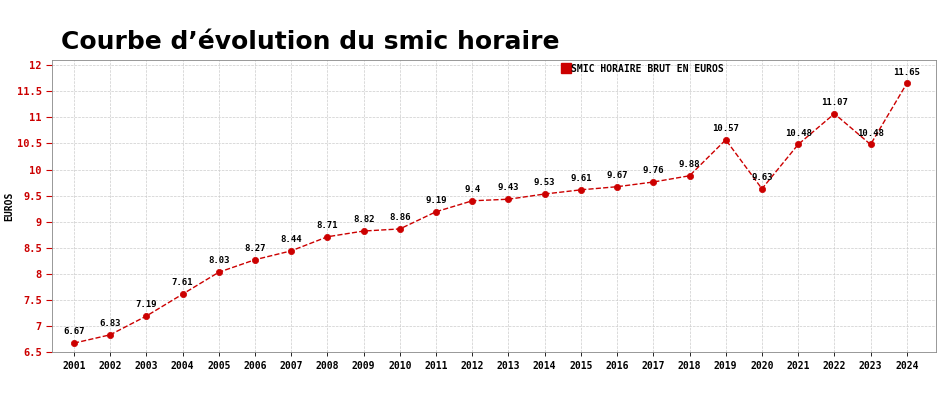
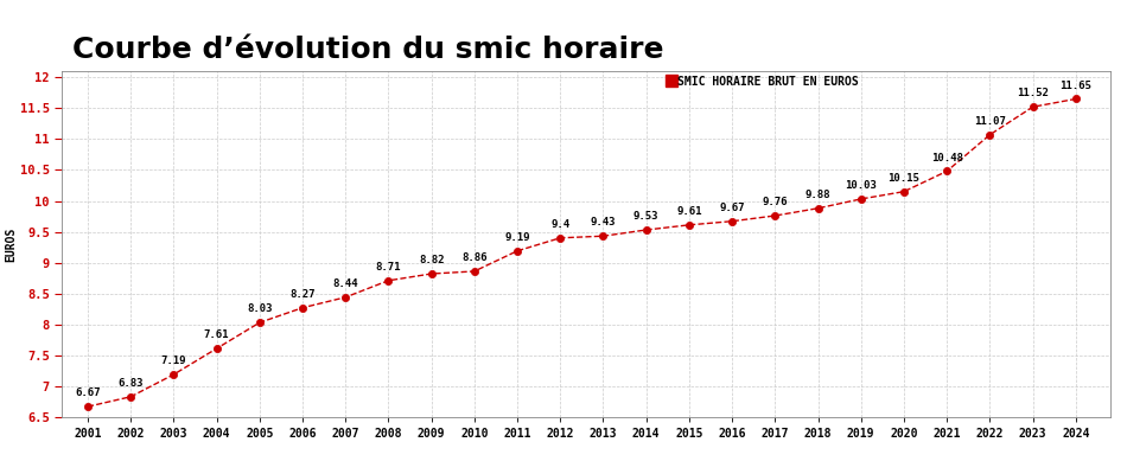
2019: 10.57 -> 10.03
2020: 9.63 -> 10.15
2023: 10.48 -> 11.52
